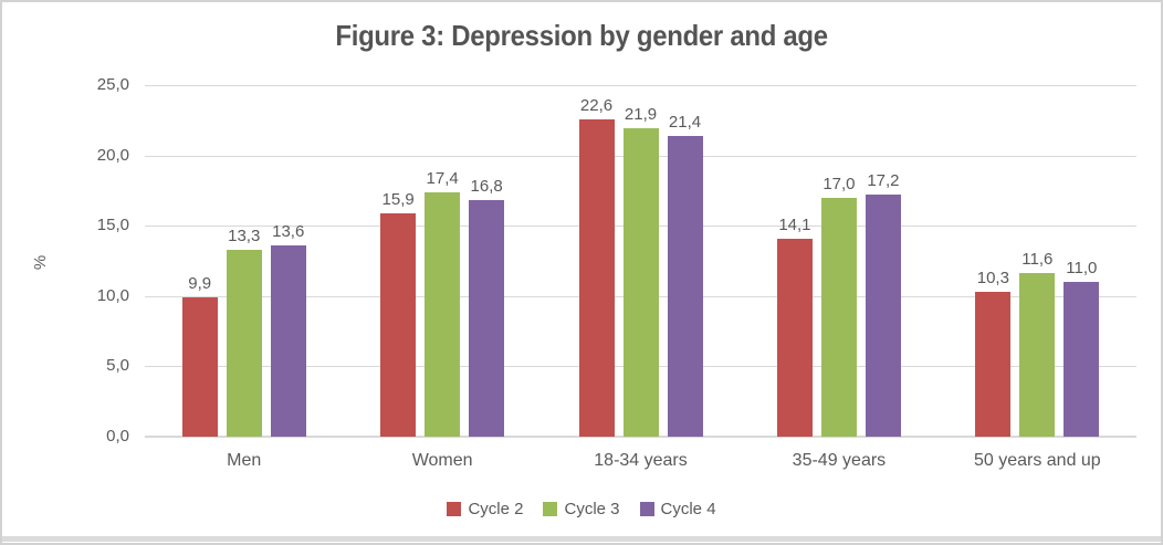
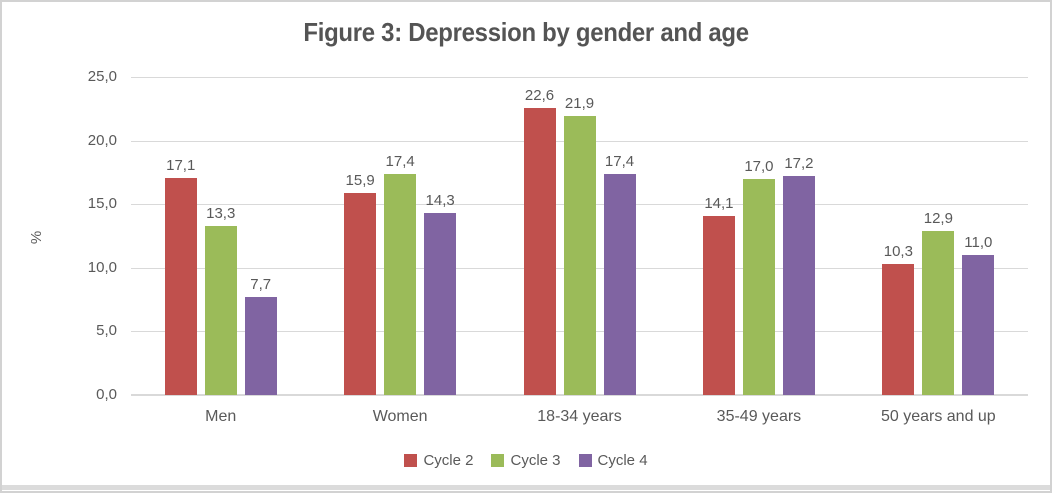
Cycle 2/Men: 9,9 -> 17,1
Cycle 4/Men: 13,6 -> 7,7
Cycle 4/Women: 16,8 -> 14,3
Cycle 4/18-34 years: 21,4 -> 17,4
Cycle 3/50 years and up: 11,6 -> 12,9
